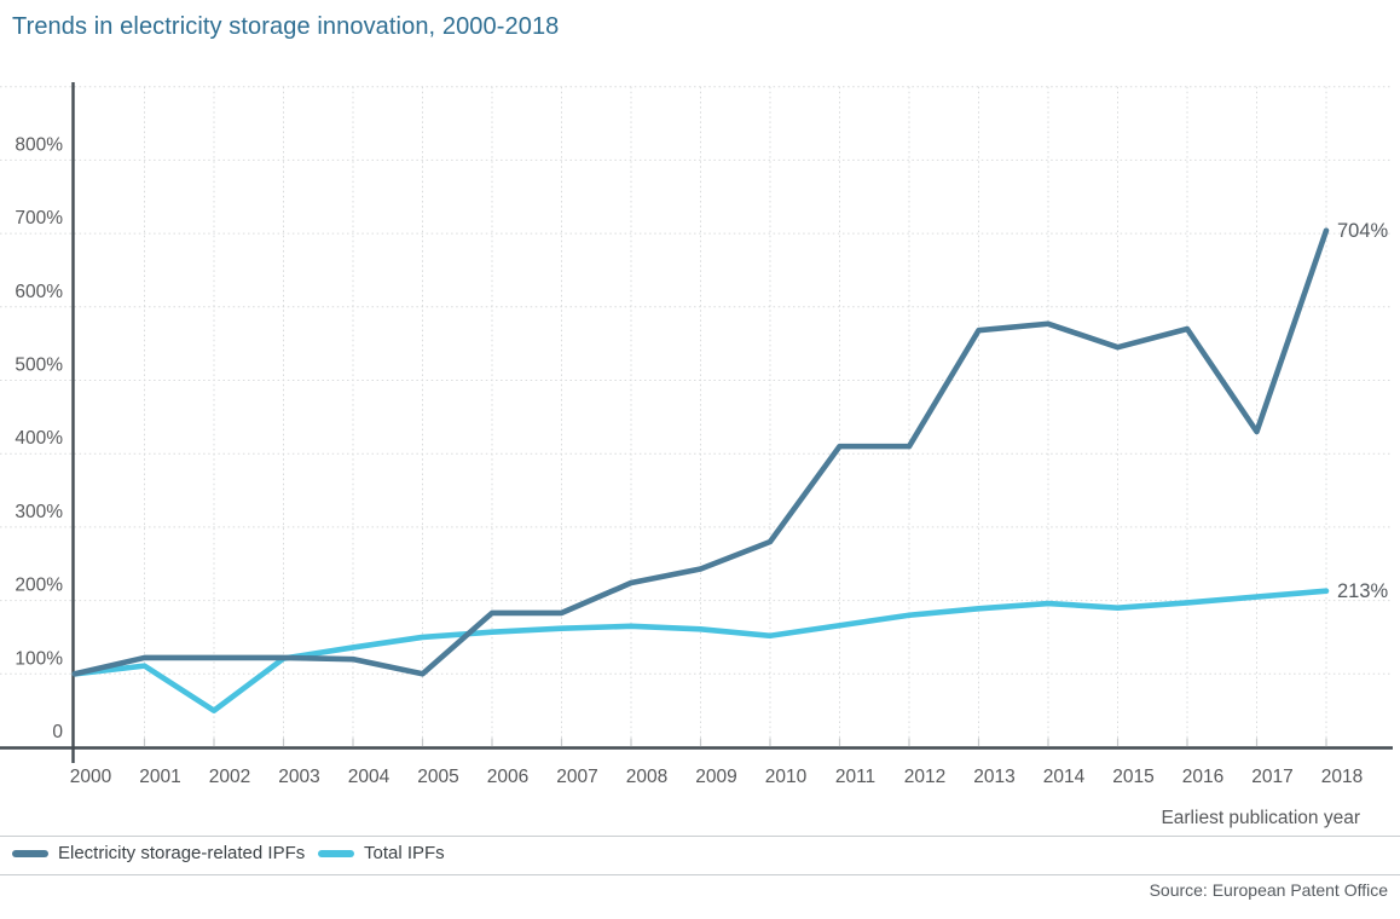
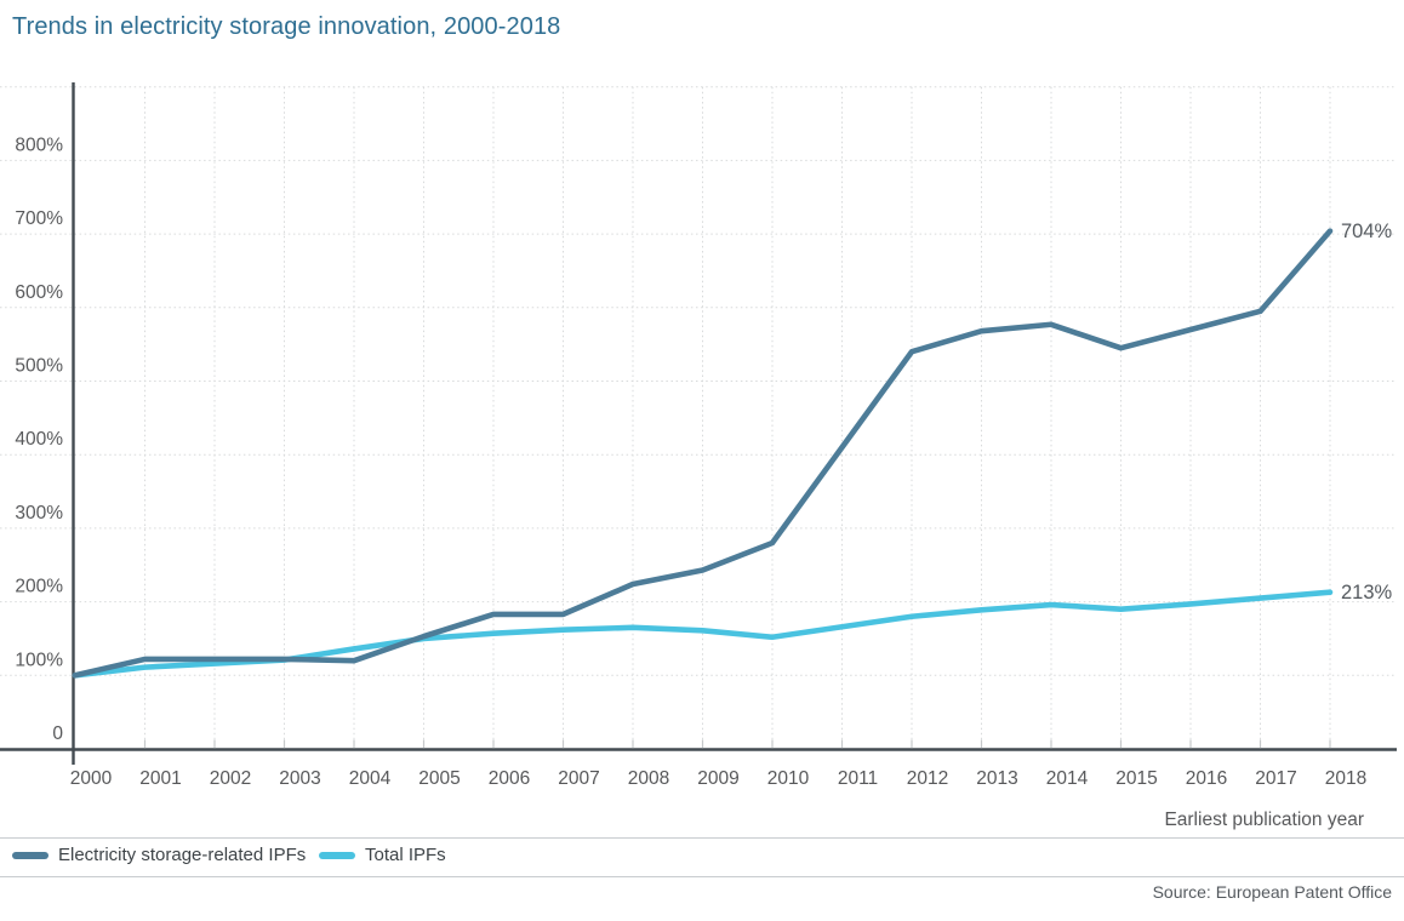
Total IPFs/2002: 50% -> 120%
Electricity storage-related IPFs/2005: 100% -> 150%
Electricity storage-related IPFs/2012: 410% -> 540%
Electricity storage-related IPFs/2017: 430% -> 600%
